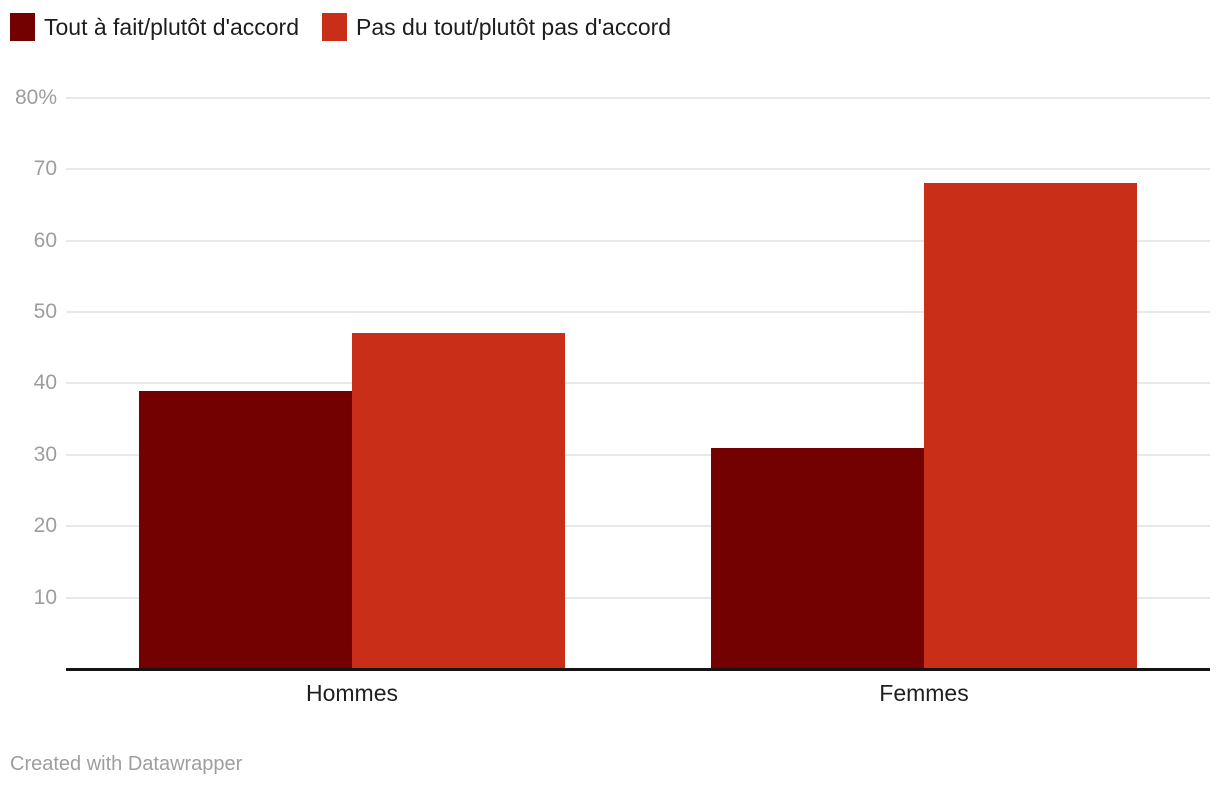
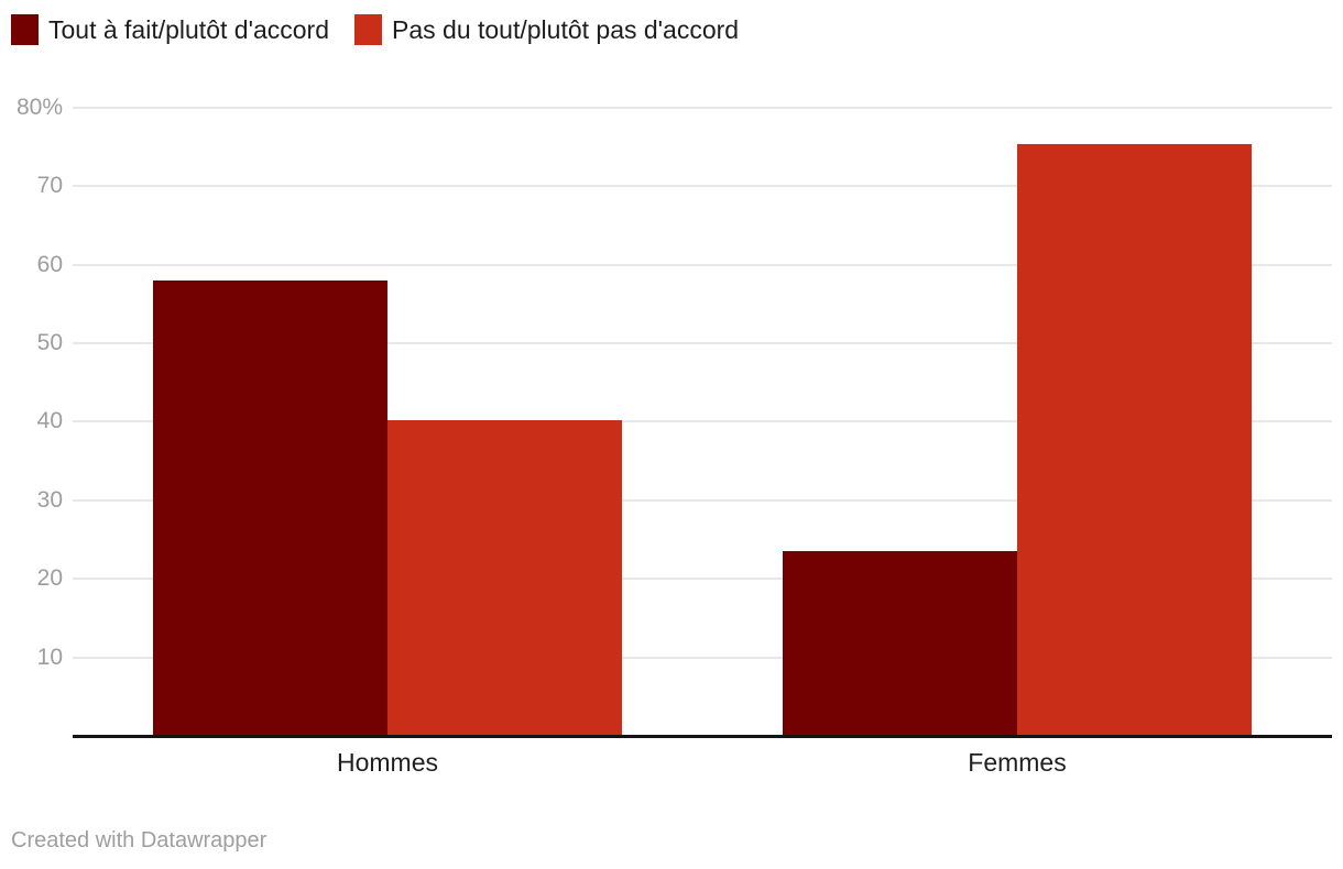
Tout à fait/plutôt d'accord/Hommes: 39% -> 58%
Pas du tout/plutôt pas d'accord/Hommes: 47% -> 40%
Tout à fait/plutôt d'accord/Femmes: 31% -> 24%
Pas du tout/plutôt pas d'accord/Femmes: 68% -> 75%
